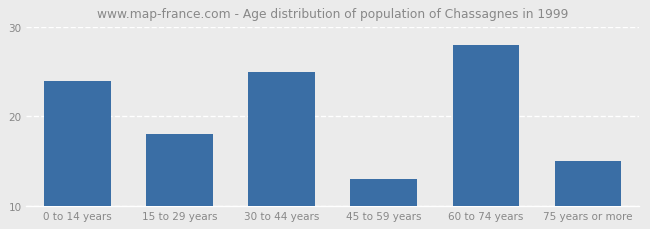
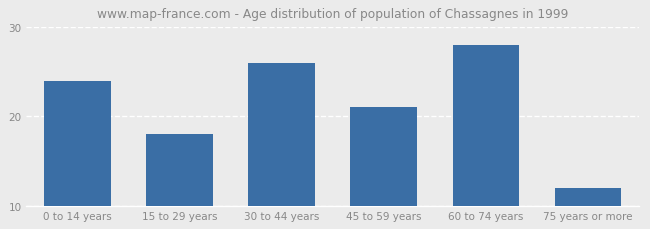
30 to 44 years: 25 -> 26
45 to 59 years: 13 -> 21
75 years or more: 15 -> 12
